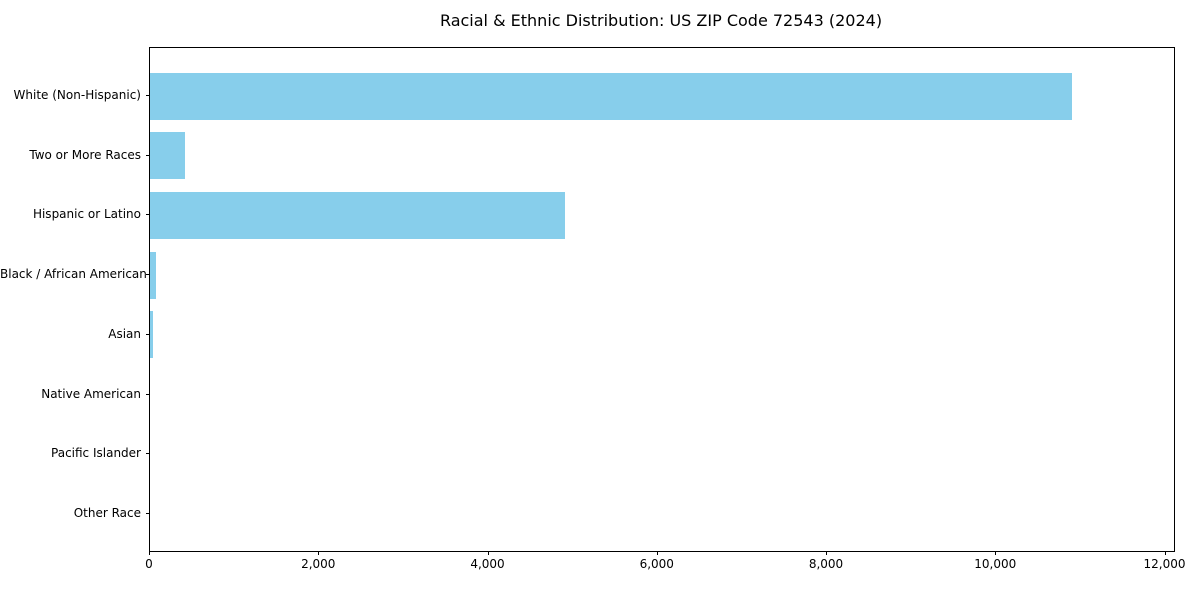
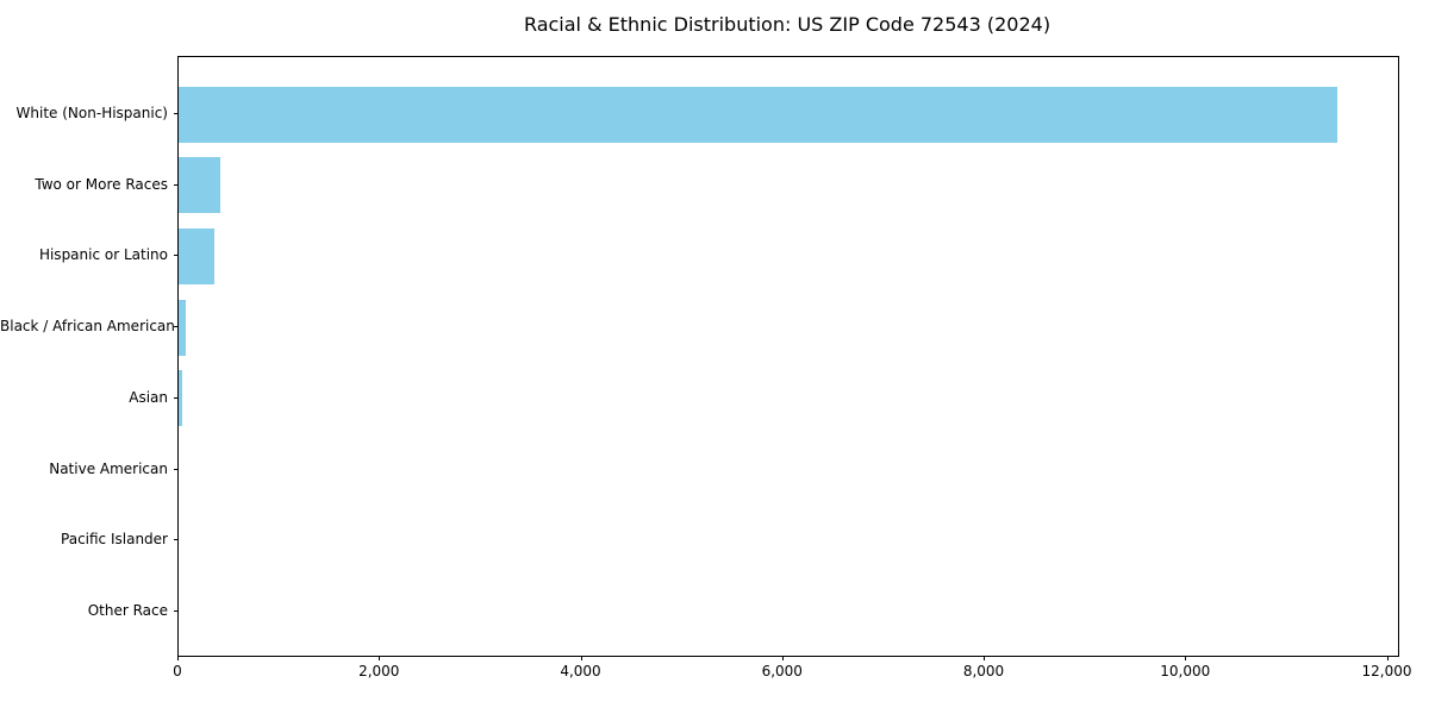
White (Non-Hispanic): 10900 -> 11500
Hispanic or Latino: 4900 -> 400
